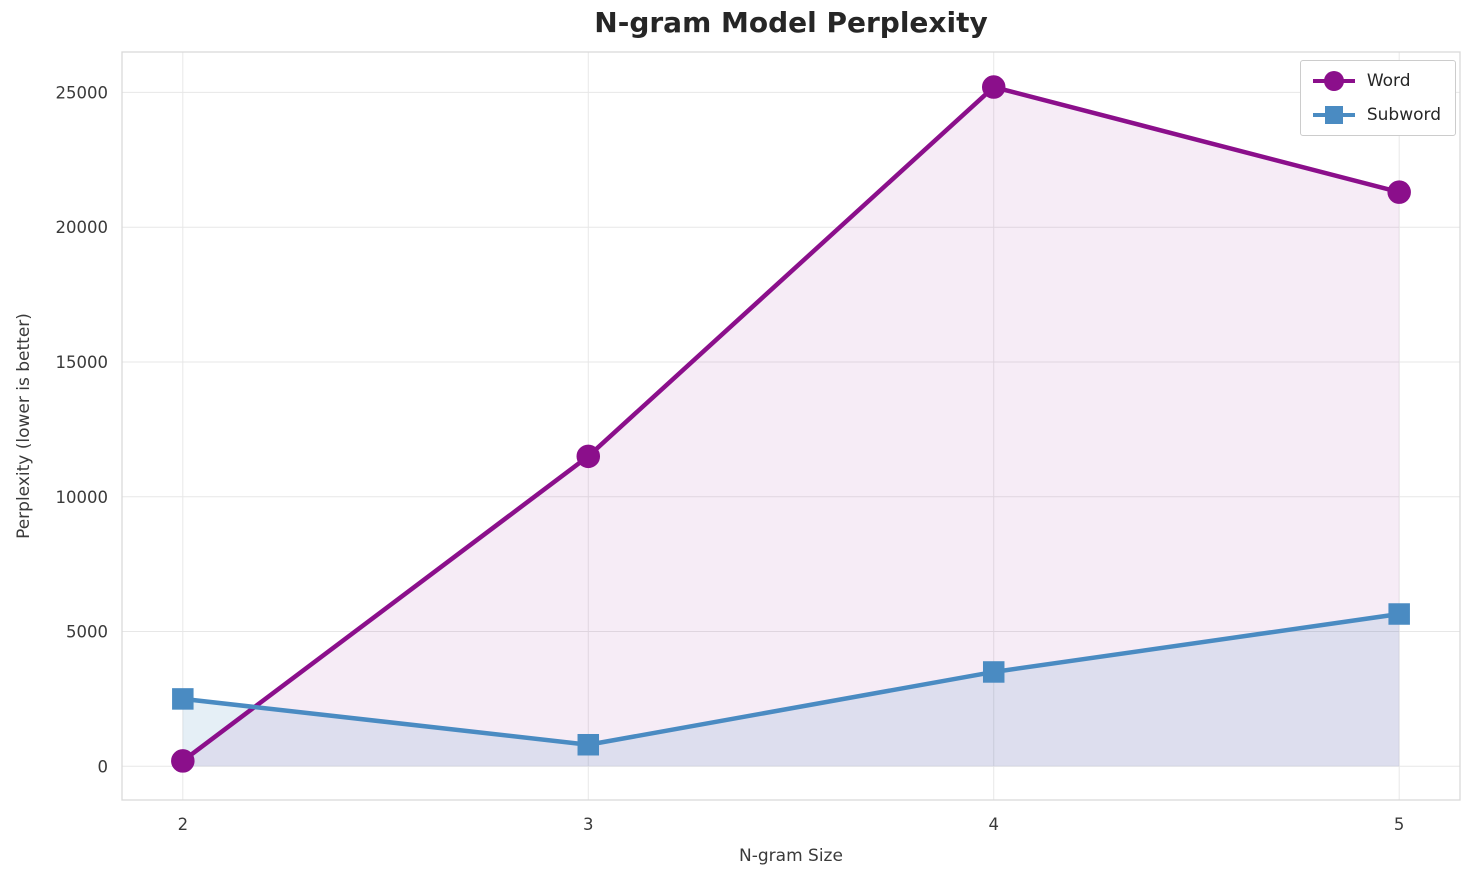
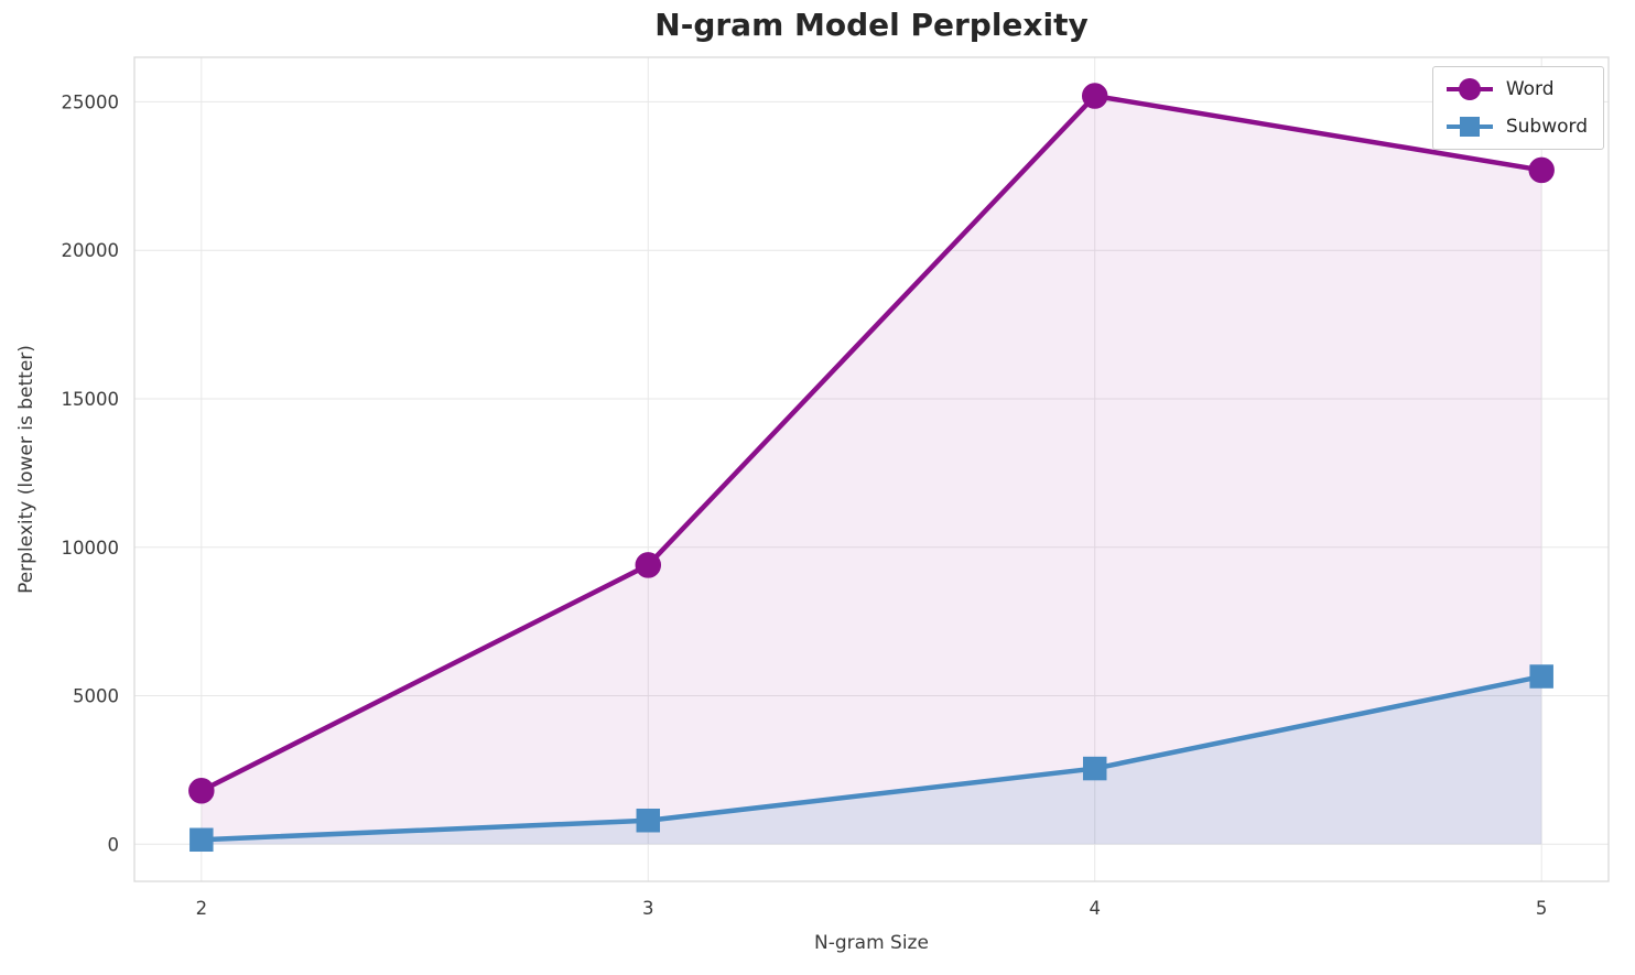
Word/2: 200 -> 1800
Subword/2: 2500 -> 200
Word/3: 11500 -> 9400
Subword/4: 3500 -> 2600
Word/5: 21300 -> 22700
